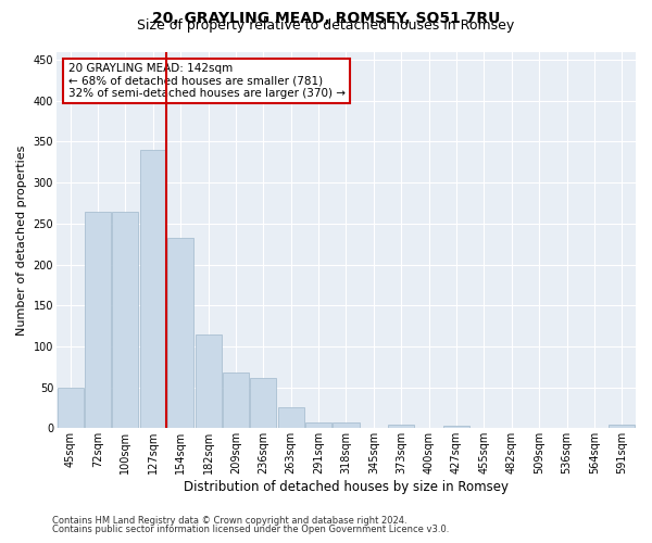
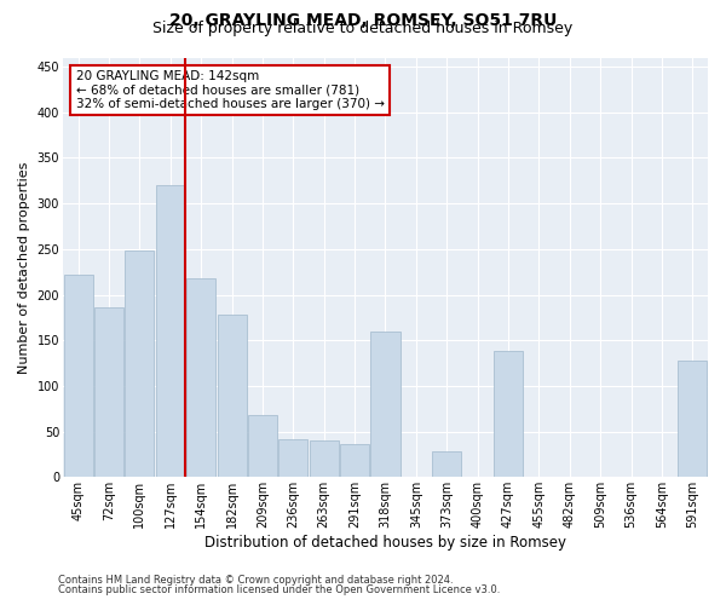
45sqm: 50 -> 222
72sqm: 265 -> 186
100sqm: 265 -> 248
127sqm: 340 -> 320
154sqm: 233 -> 218
182sqm: 115 -> 178
236sqm: 62 -> 42
263sqm: 25 -> 40
291sqm: 7 -> 36
318sqm: 7 -> 160
373sqm: 5 -> 28
427sqm: 3 -> 138
591sqm: 5 -> 128
